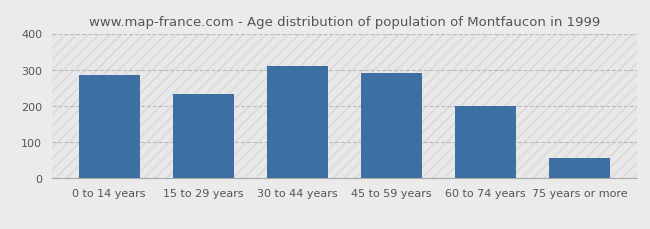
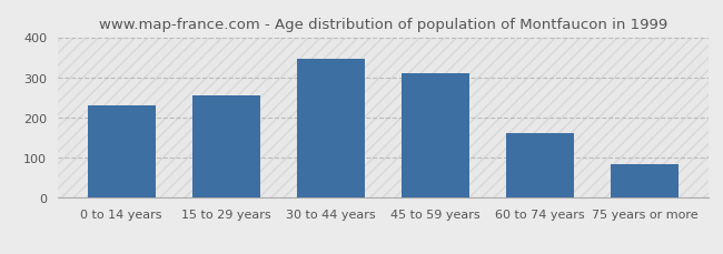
0 to 14 years: 285 -> 230
15 to 29 years: 233 -> 255
30 to 44 years: 311 -> 345
45 to 59 years: 290 -> 310
60 to 74 years: 200 -> 160
75 years or more: 57 -> 85
